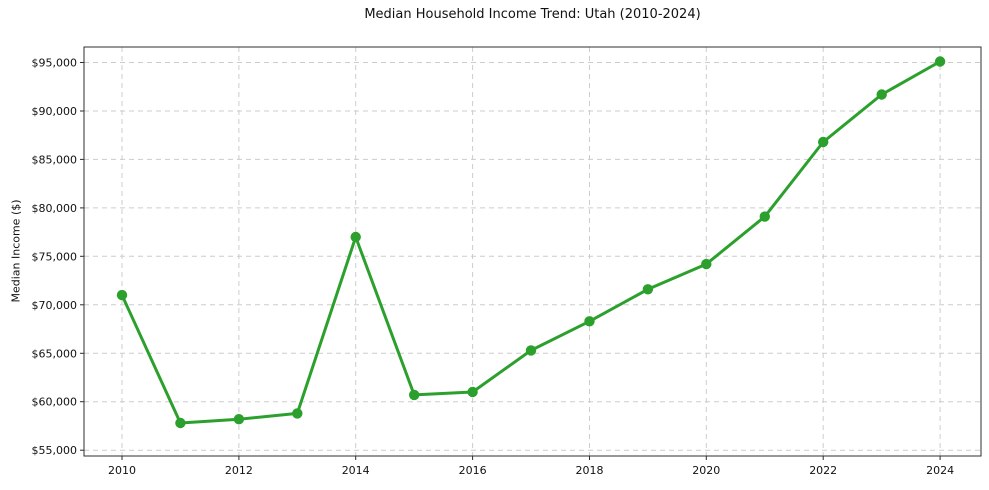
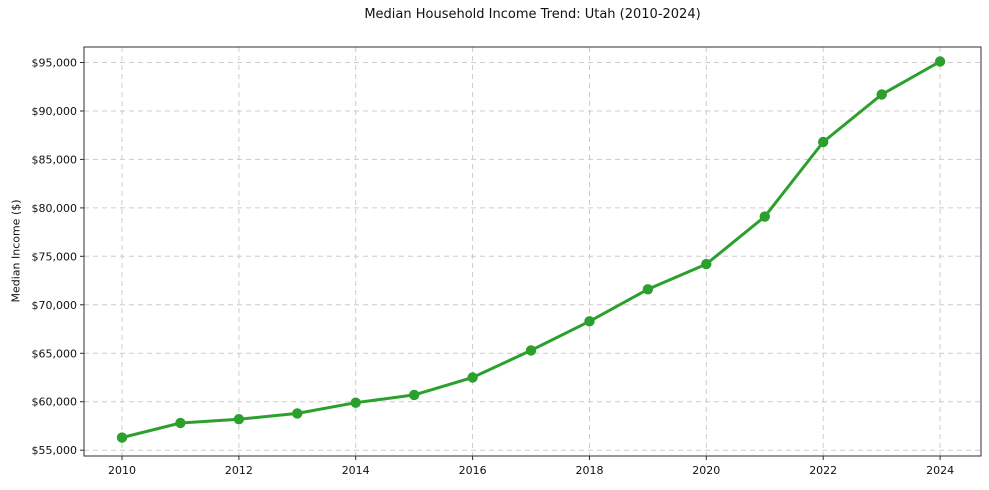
2010: $71000 -> $56000
2014: $77000 -> $60000
2016: $61000 -> $62000
